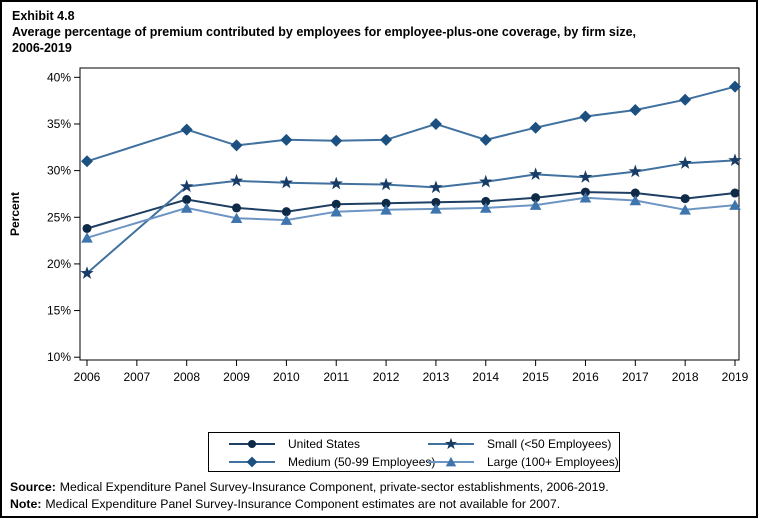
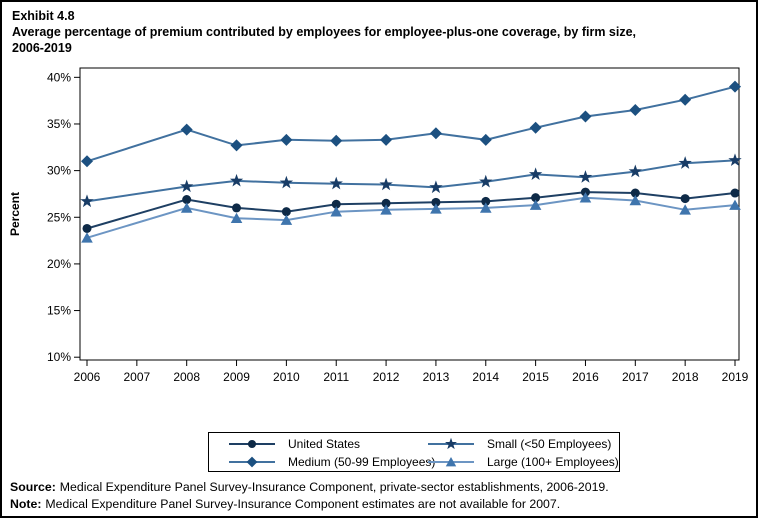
Small (<50 Employees)/2006: 19% -> 27%
Medium (50-99 Employees)/2013: 35% -> 34%
